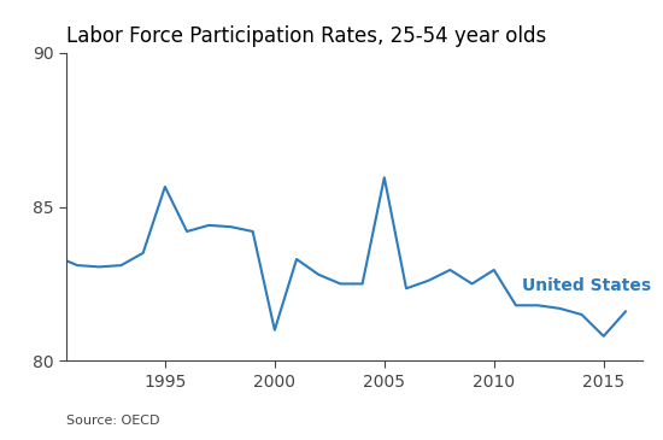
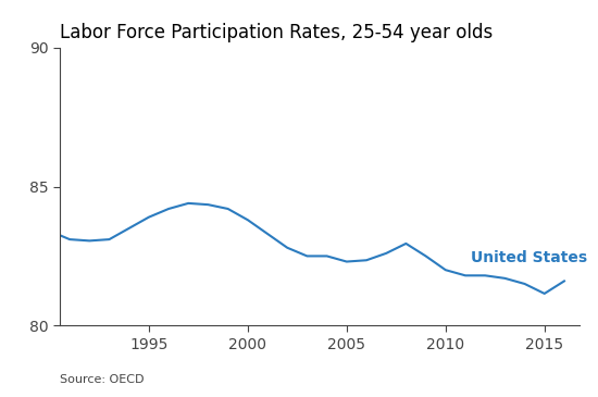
1995: 85.65 -> 83.90
2000: 81.00 -> 83.80
2005: 85.95 -> 82.30
2010: 82.95 -> 82.00
2015: 80.80 -> 81.15
